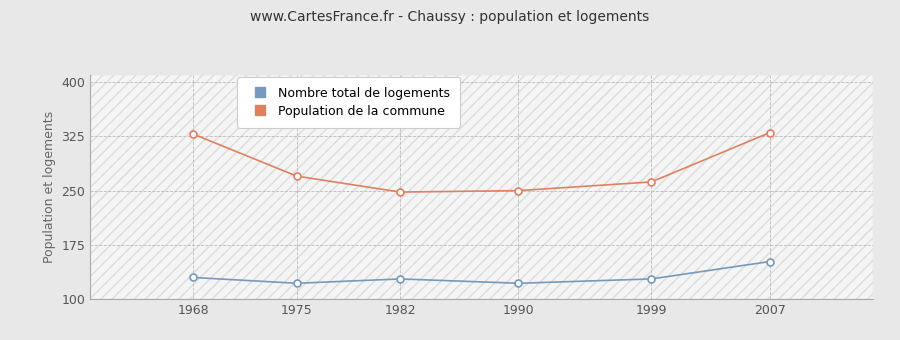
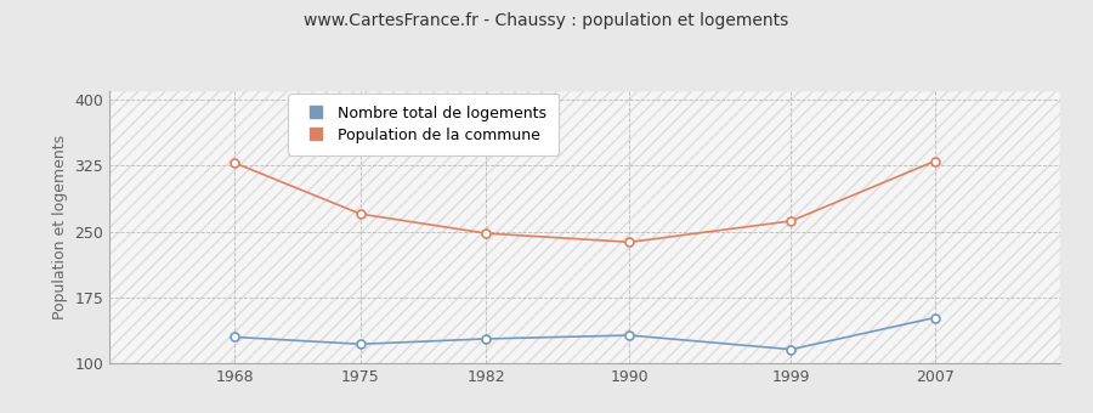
Nombre total de logements/1990: 122 -> 132
Population de la commune/1990: 250 -> 238
Nombre total de logements/1999: 128 -> 116
